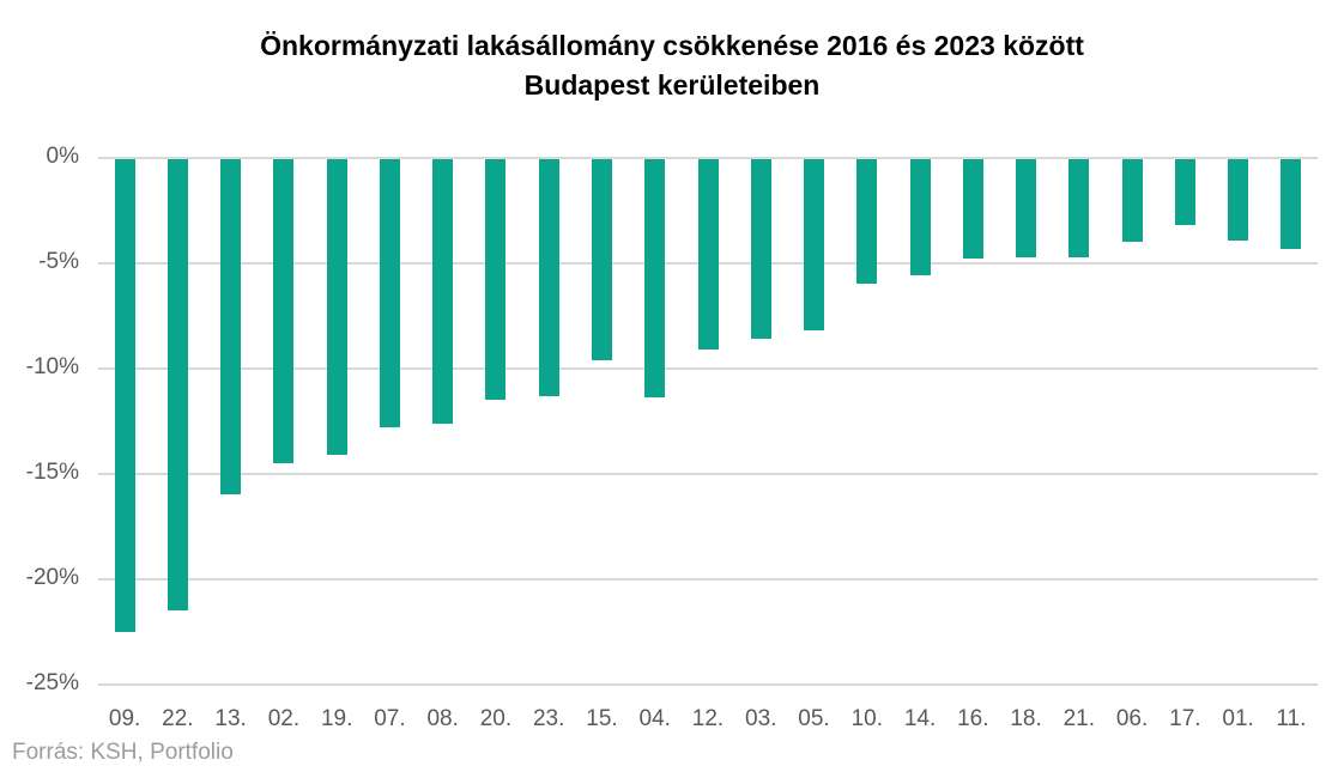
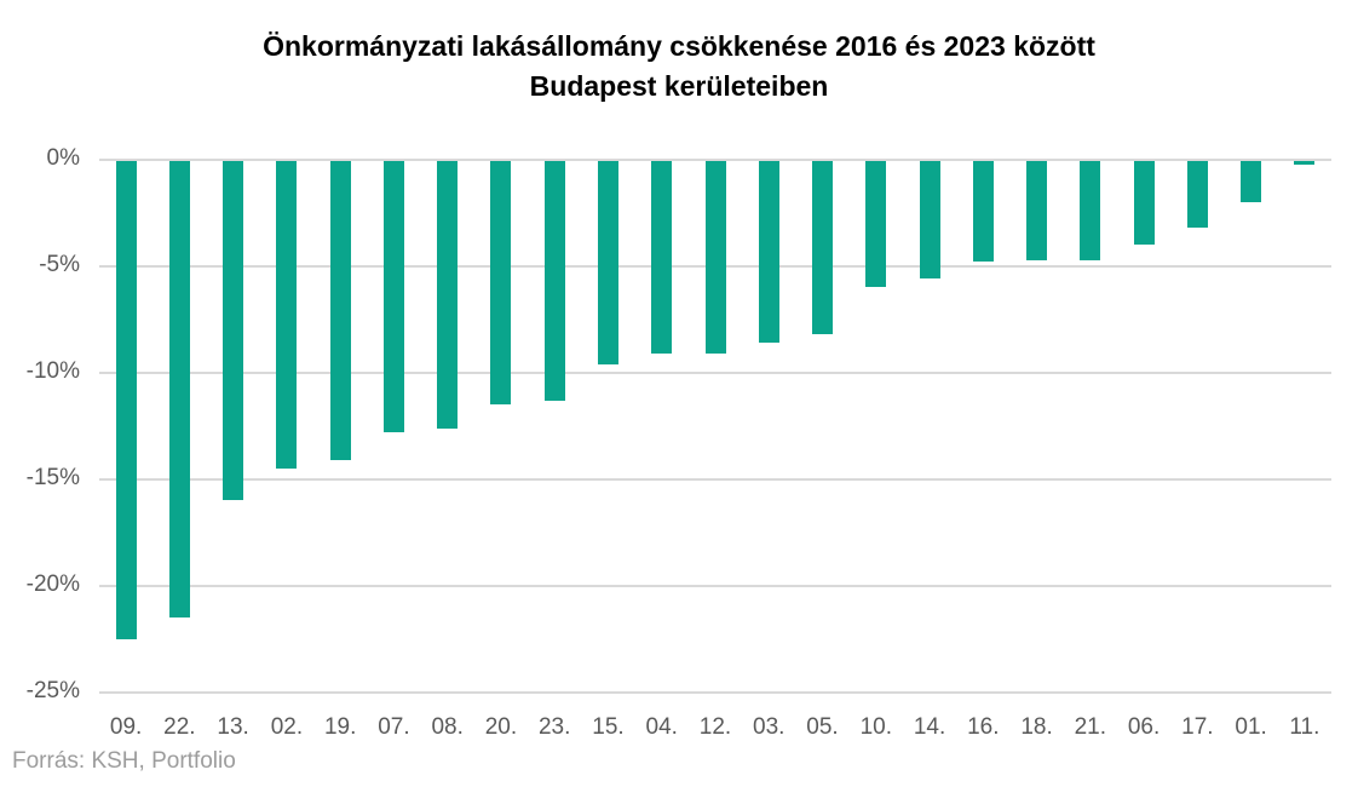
04.: -11.4% -> -9.1%
01.: -3.9% -> -2.0%
11.: -4.3% -> -0.2%
